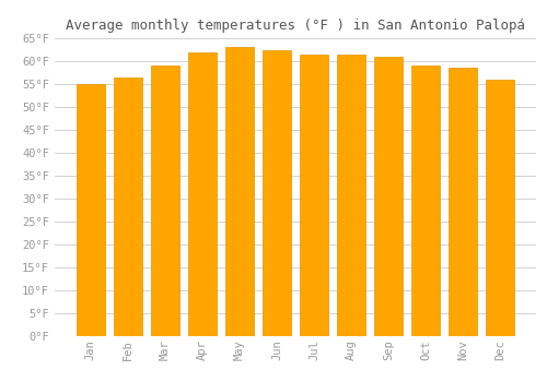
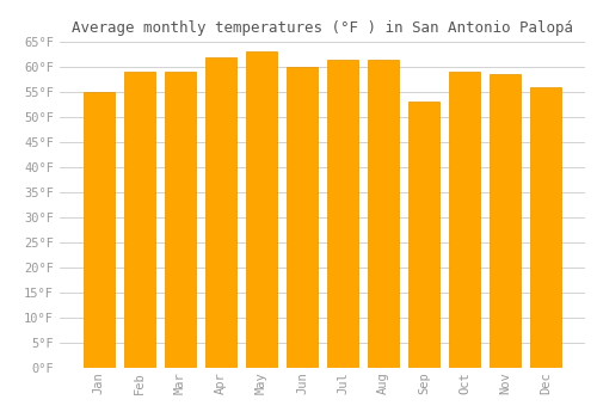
Feb: 56.5°F -> 59.0°F
Jun: 62.5°F -> 60.0°F
Sep: 61.0°F -> 53.0°F
